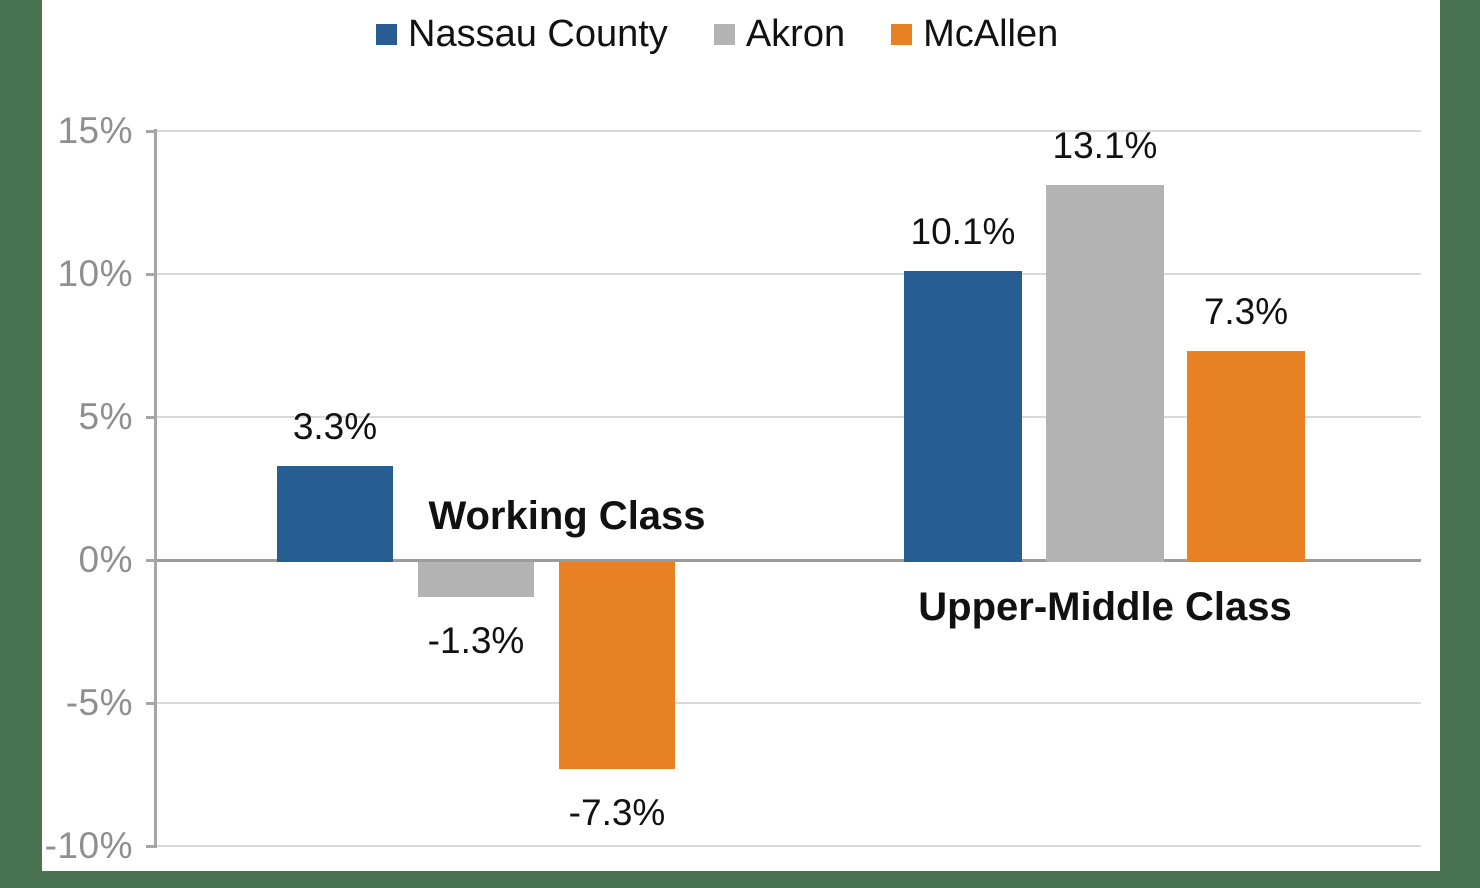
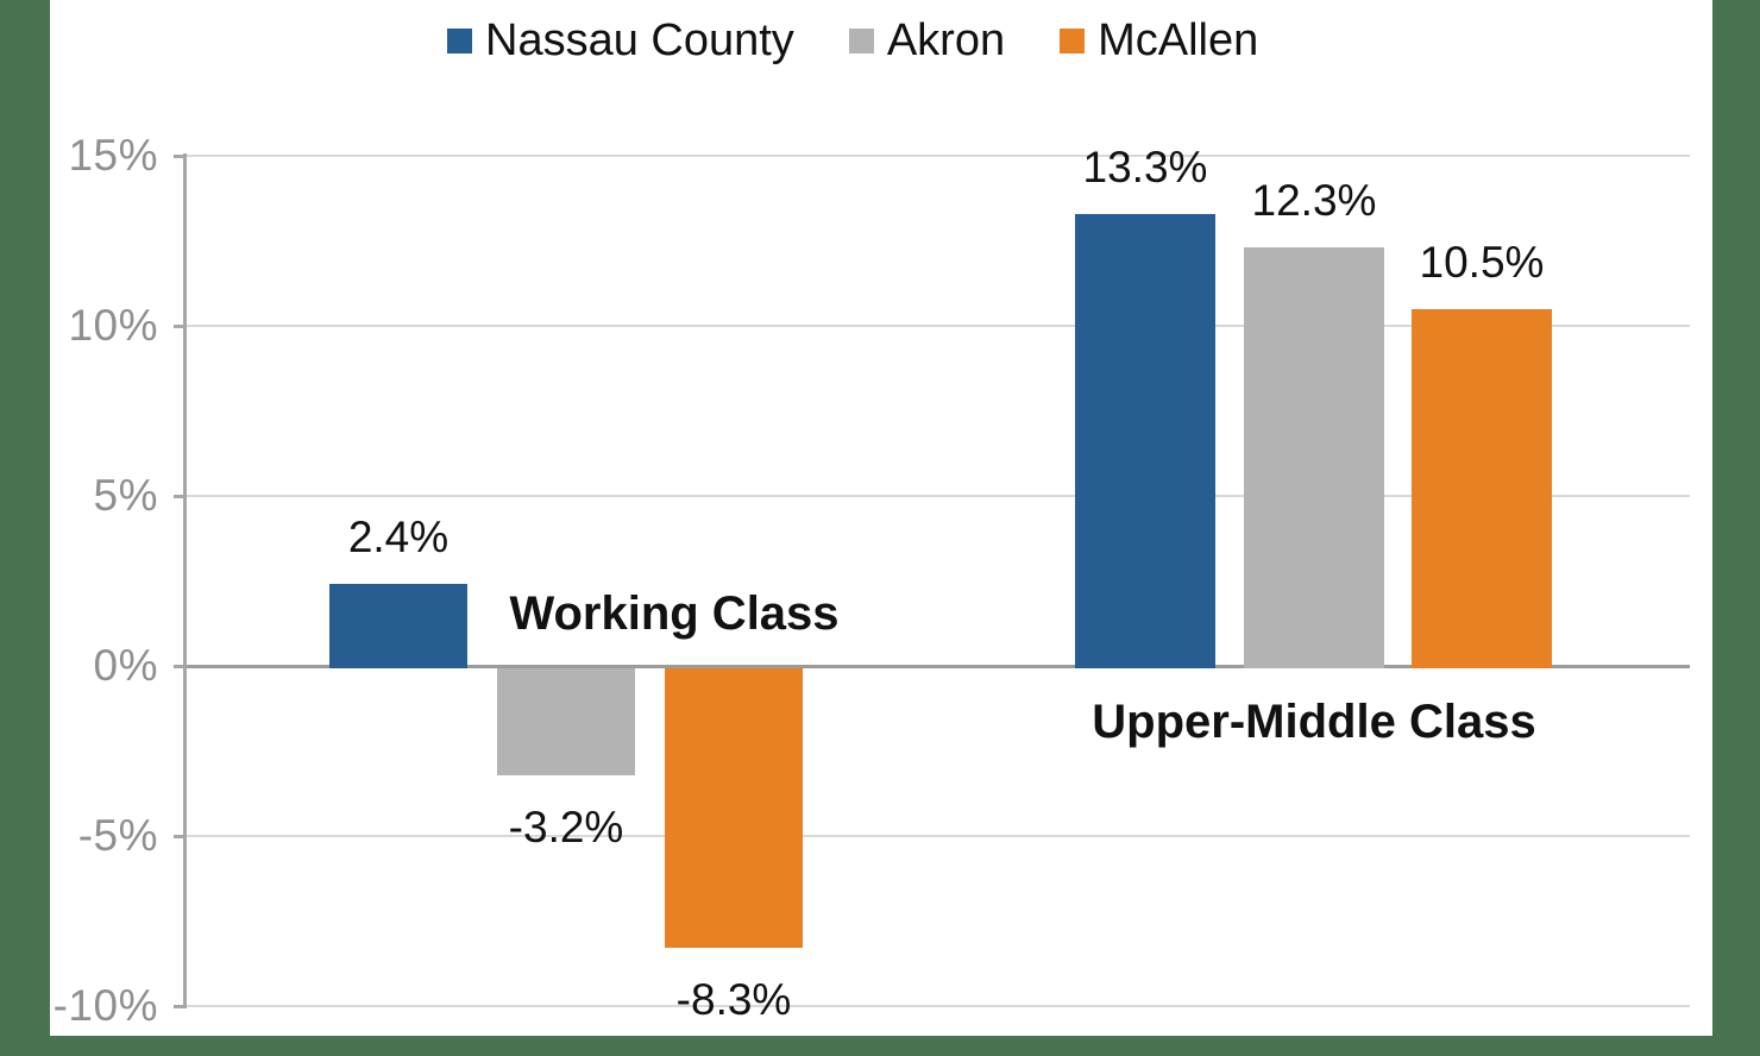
Nassau County/Working Class: 3.3% -> 2.4%
Akron/Working Class: -1.3% -> -3.2%
McAllen/Working Class: -7.3% -> -8.3%
Nassau County/Upper-Middle Class: 10.1% -> 13.3%
Akron/Upper-Middle Class: 13.1% -> 12.3%
McAllen/Upper-Middle Class: 7.3% -> 10.5%
